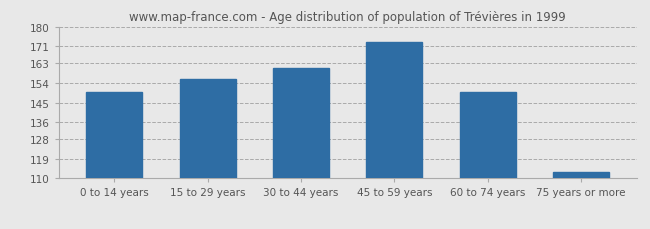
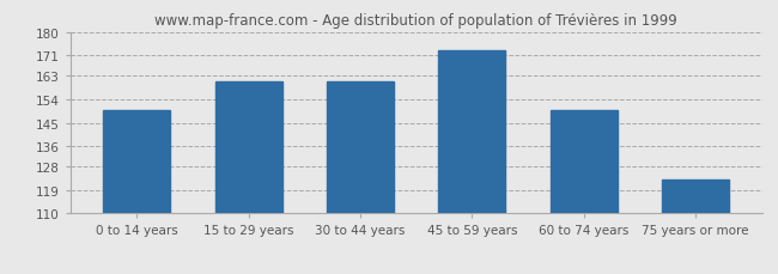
15 to 29 years: 156 -> 161
75 years or more: 113 -> 123
